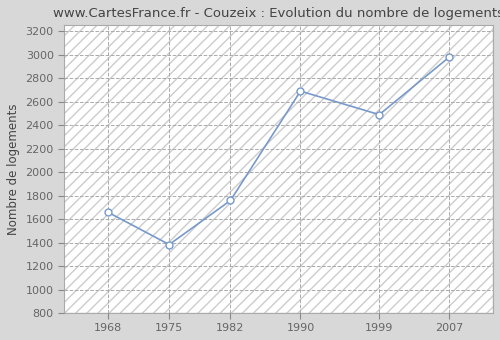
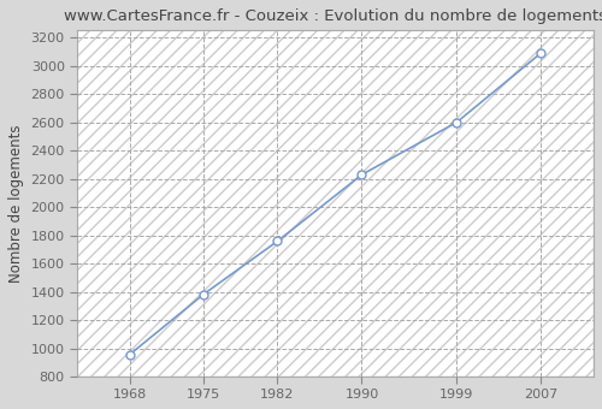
1968: 1660 -> 960
1990: 2690 -> 2230
1999: 2490 -> 2600
2007: 2980 -> 3090
